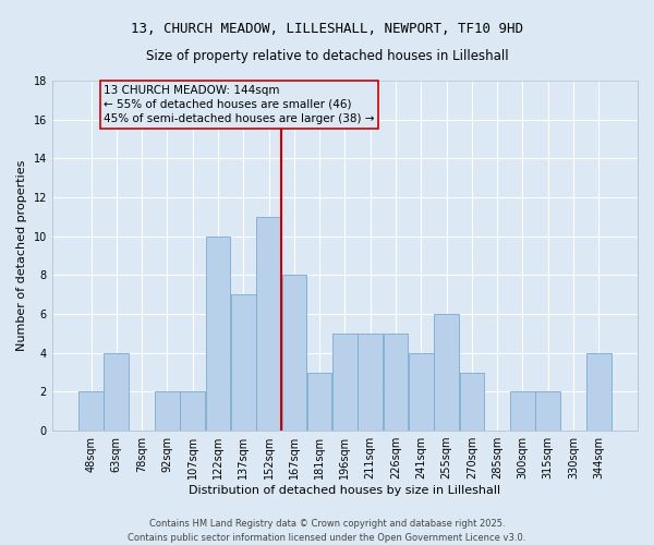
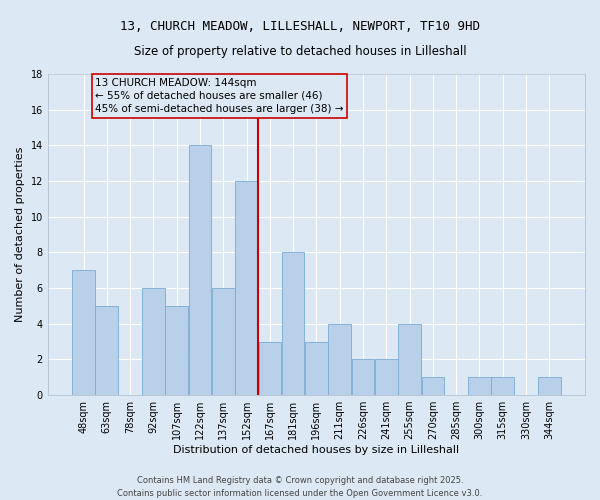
48sqm: 2 -> 7
63sqm: 4 -> 5
92sqm: 2 -> 6
107sqm: 2 -> 5
122sqm: 10 -> 14
137sqm: 7 -> 6
152sqm: 11 -> 12
167sqm: 8 -> 3
181sqm: 3 -> 8
196sqm: 5 -> 3
211sqm: 5 -> 4
226sqm: 5 -> 2
241sqm: 4 -> 2
255sqm: 6 -> 4
270sqm: 3 -> 1
300sqm: 2 -> 1
315sqm: 2 -> 1
344sqm: 4 -> 1
